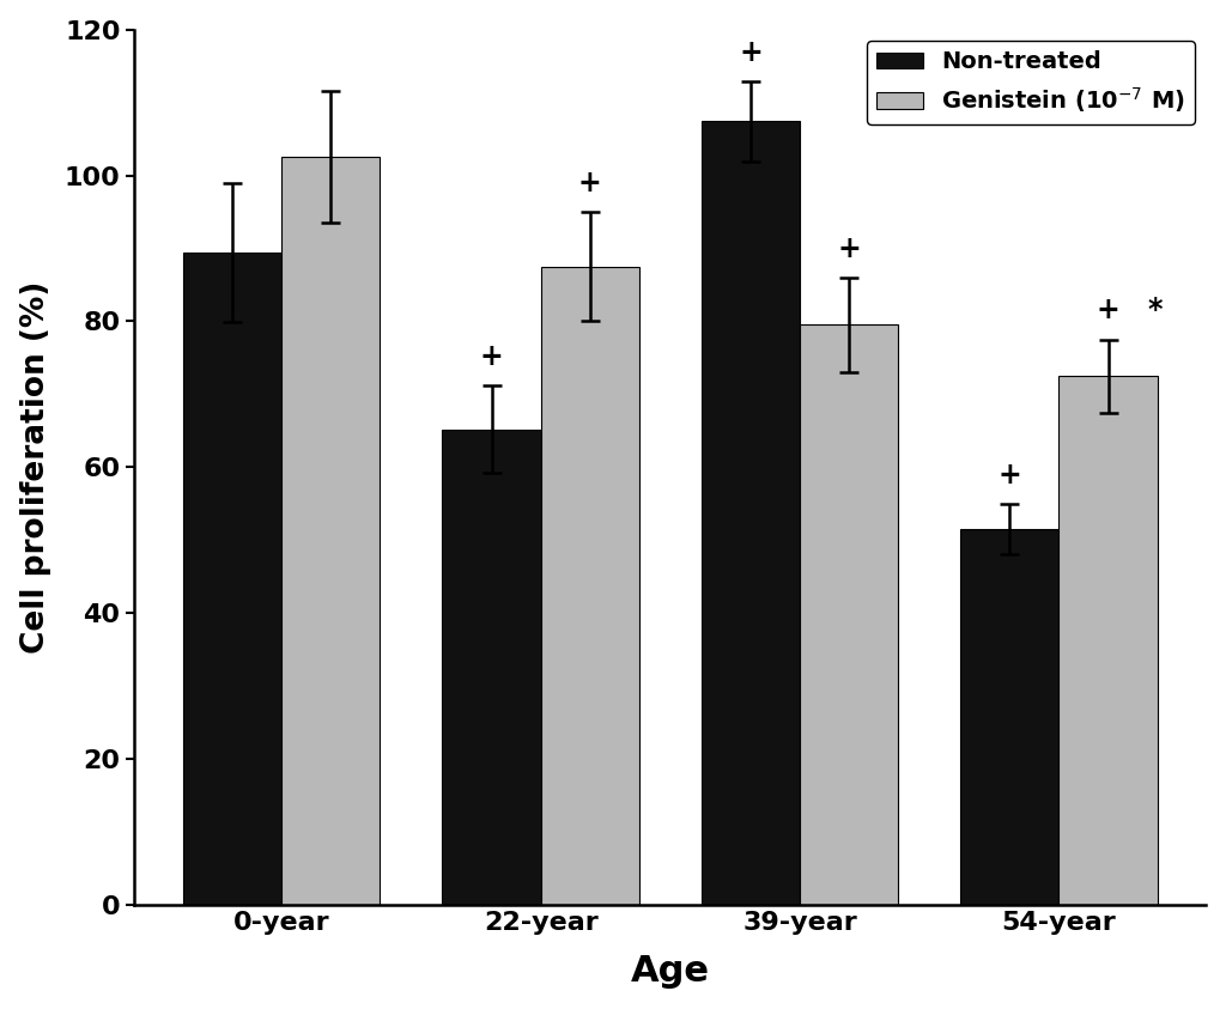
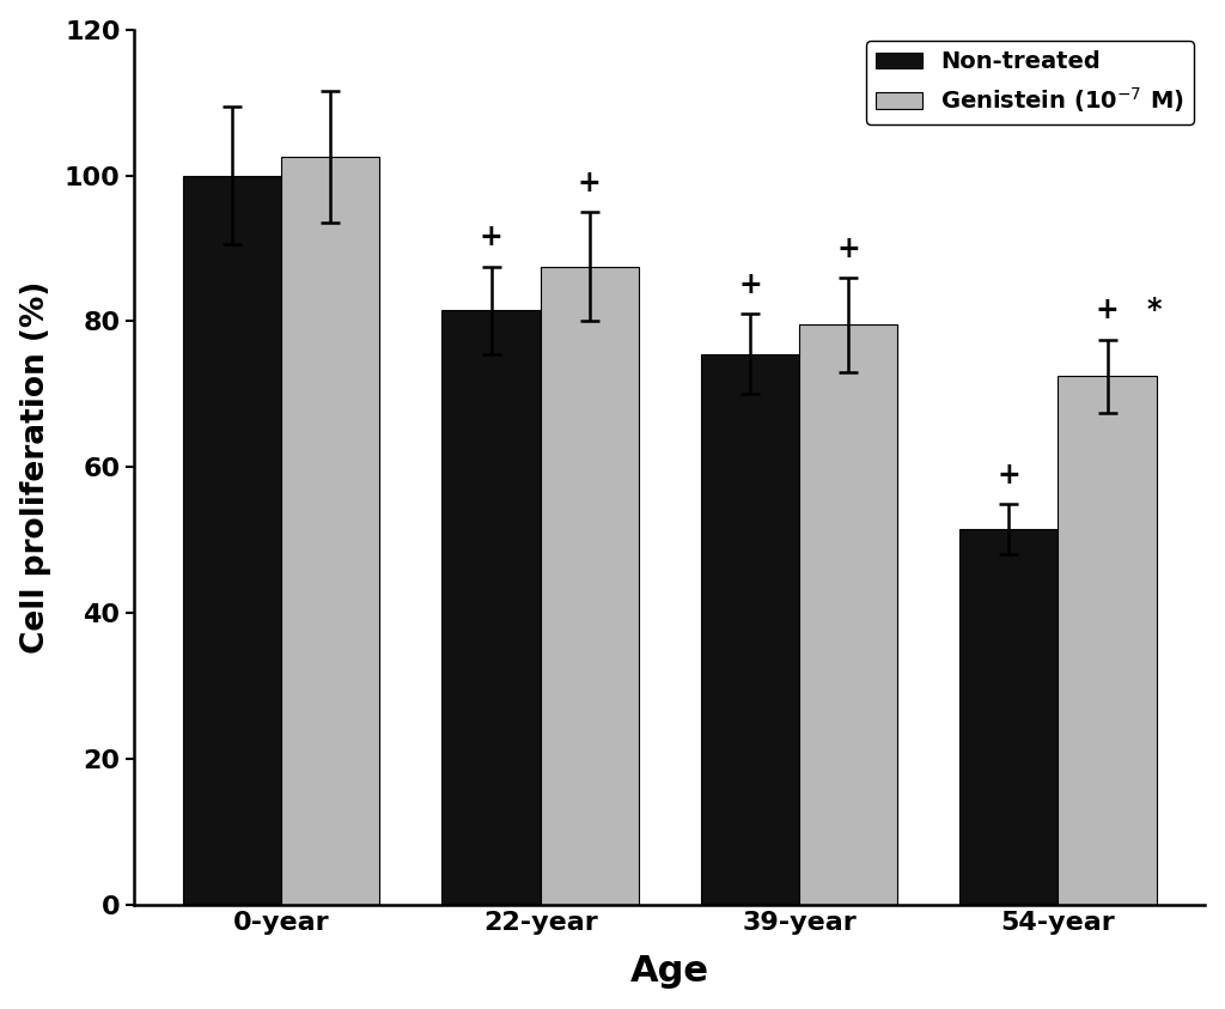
Non-treated/0-year: 89.4 -> 100.0
Non-treated/22-year: 65.2 -> 81.5
Non-treated/39-year: 107.4 -> 75.5
